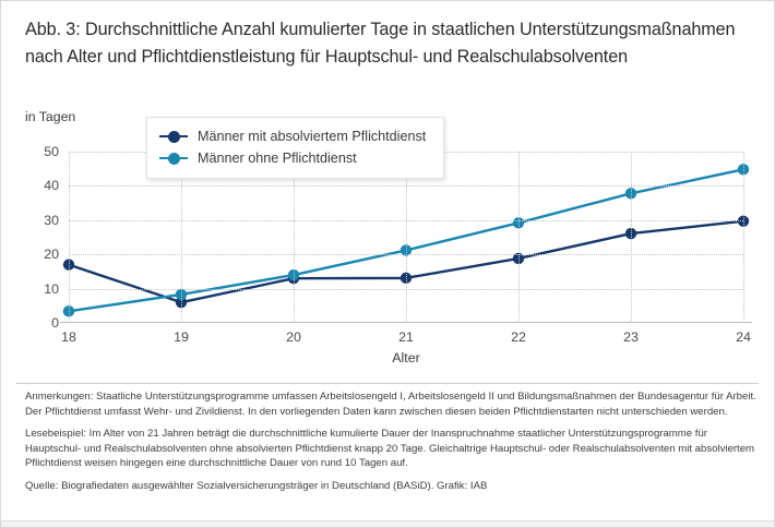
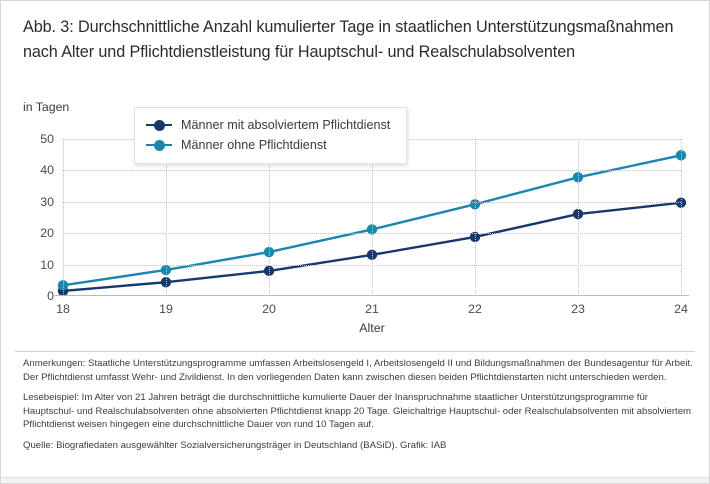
Männer mit absolviertem Pflichtdienst/18: 17 -> 2
Männer mit absolviertem Pflichtdienst/19: 6 -> 4
Männer mit absolviertem Pflichtdienst/20: 13 -> 8
